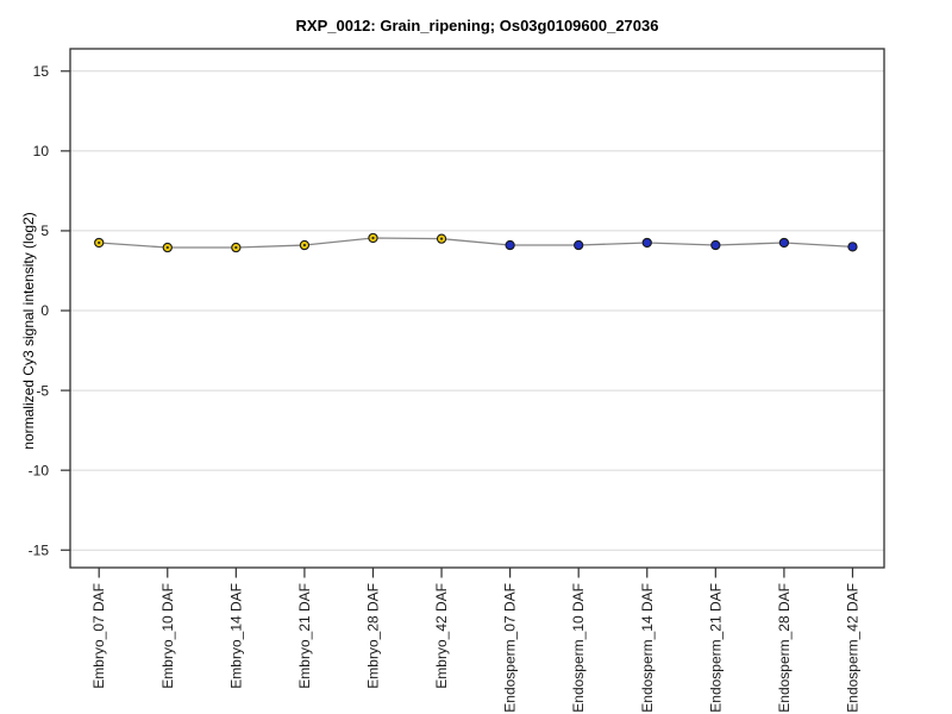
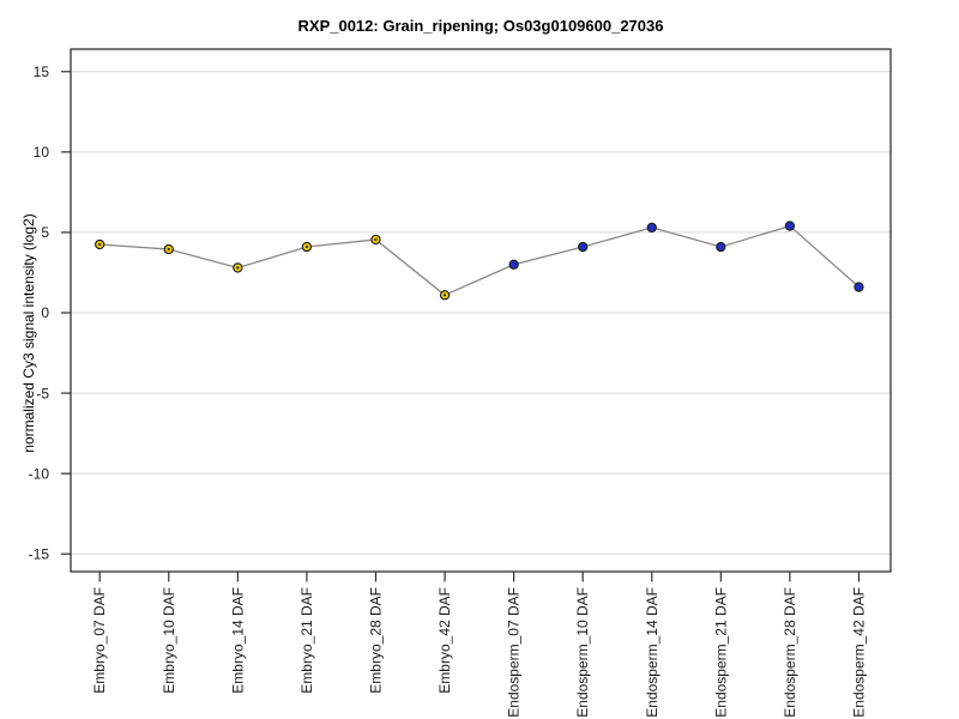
Embryo_14 DAF: 4.0 -> 2.8
Embryo_42 DAF: 4.5 -> 1.1
Endosperm_07 DAF: 4.1 -> 3.0
Endosperm_14 DAF: 4.2 -> 5.3
Endosperm_28 DAF: 4.2 -> 5.4
Endosperm_42 DAF: 4.0 -> 1.6
